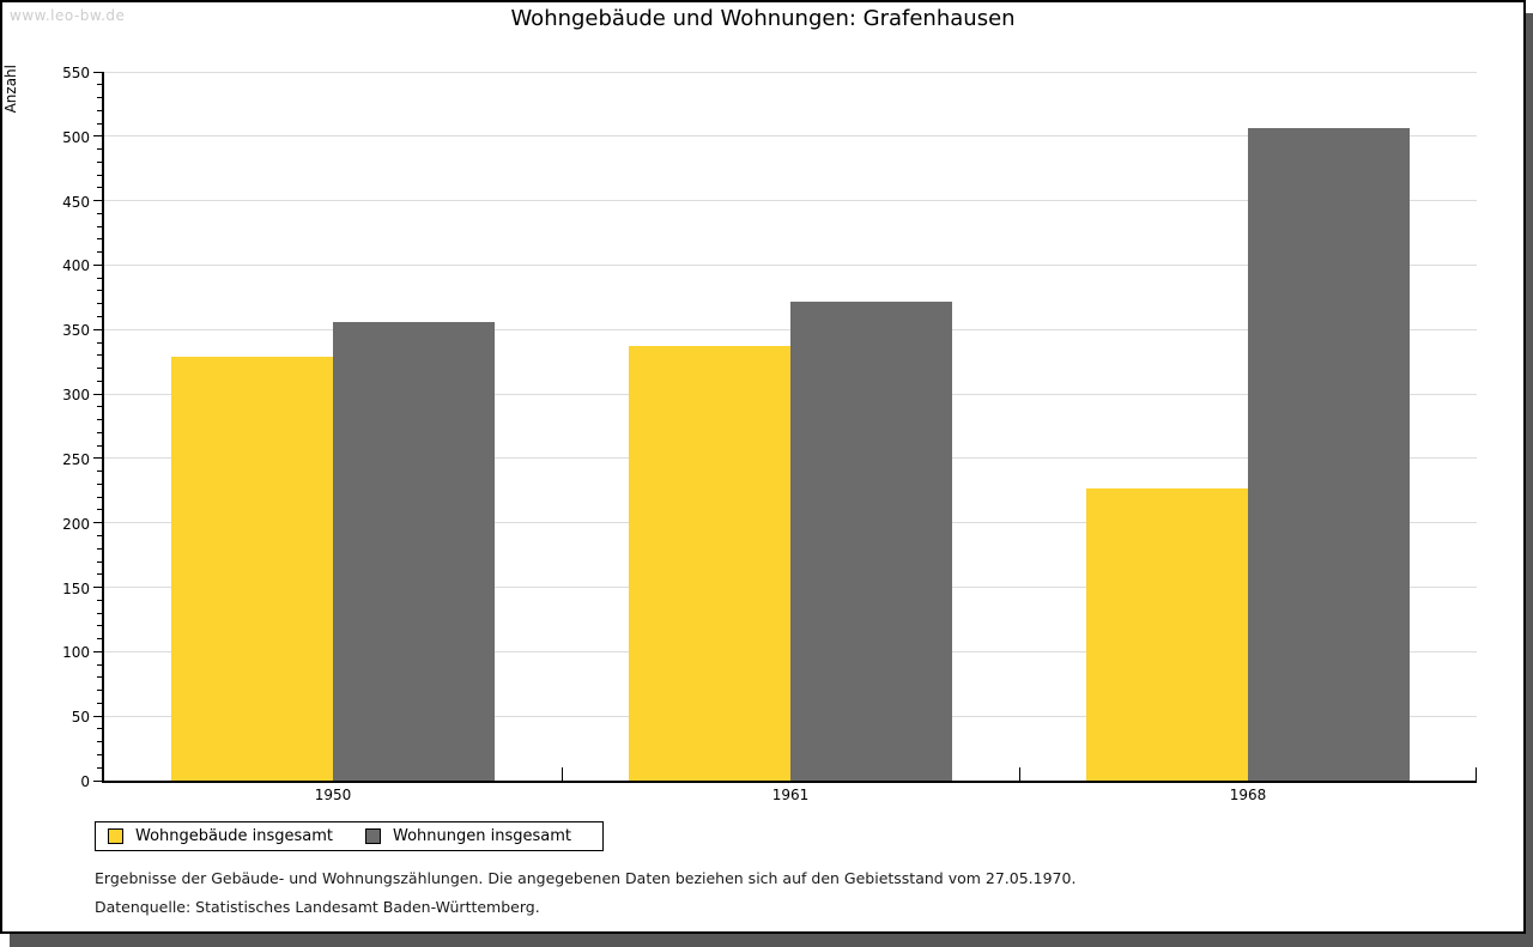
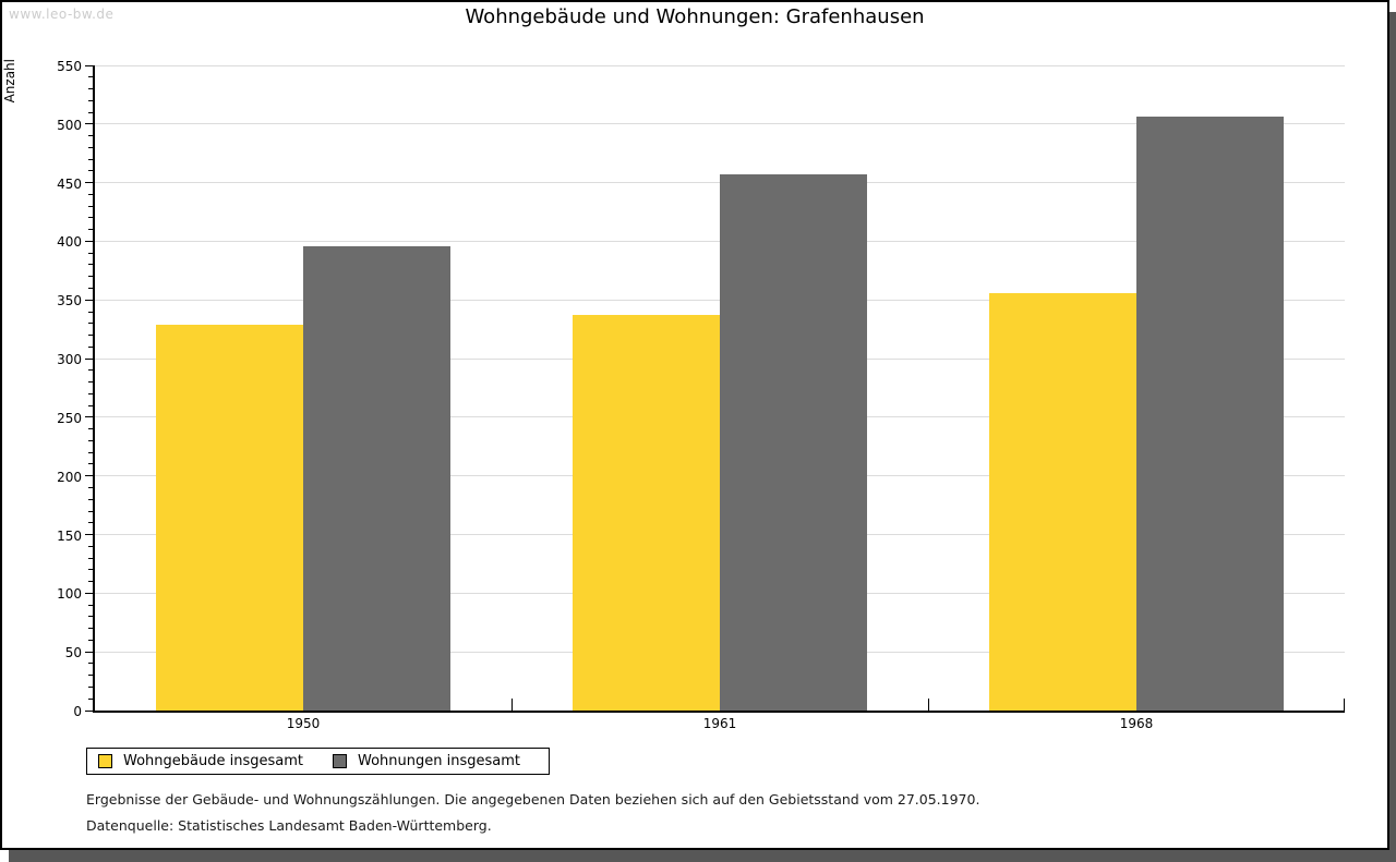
Wohnungen insgesamt/1950: 356 -> 396
Wohnungen insgesamt/1961: 372 -> 457
Wohngebäude insgesamt/1968: 227 -> 356
